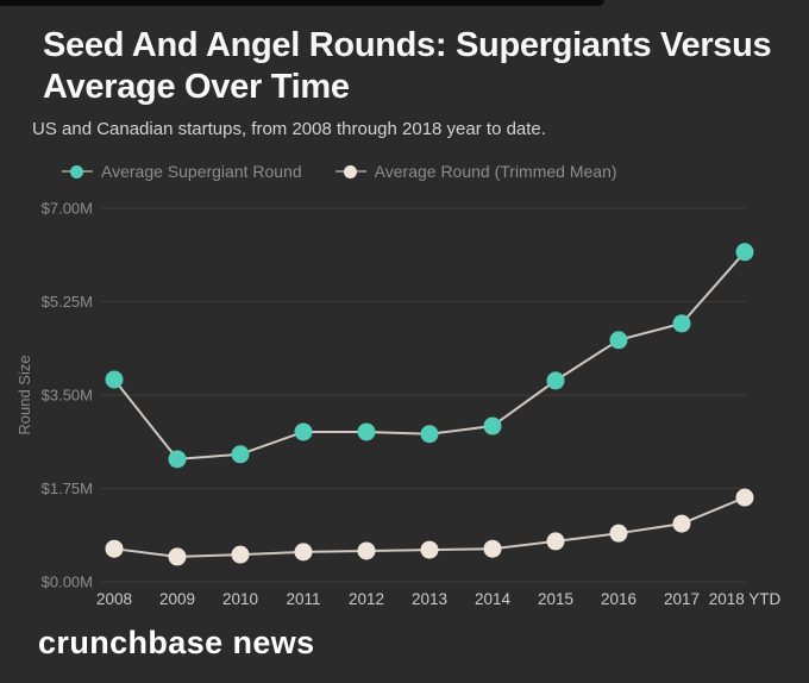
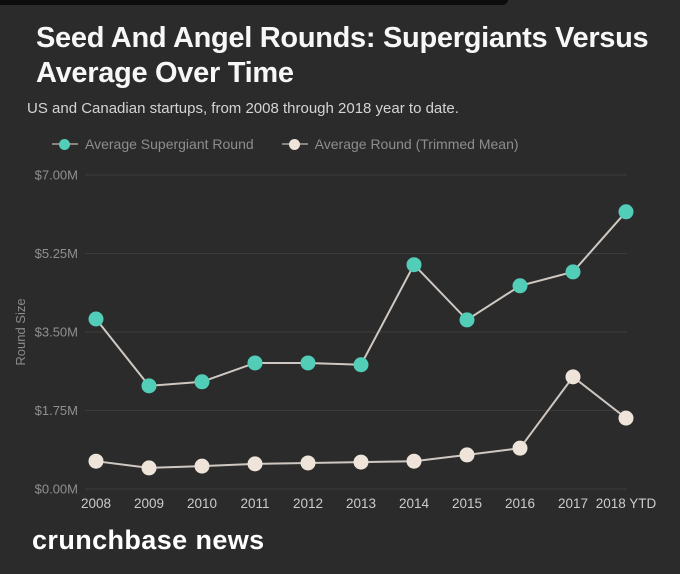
Average Supergiant Round/2014: $2.9M -> $5.0M
Average Round (Trimmed Mean)/2017: $1.1M -> $2.5M
